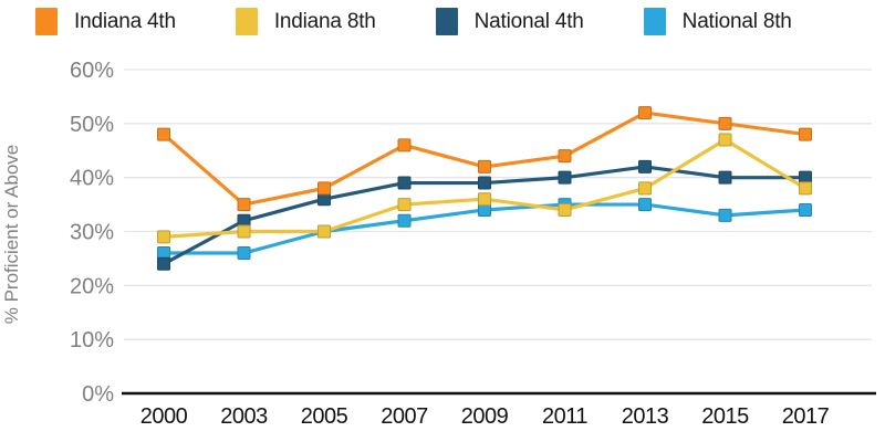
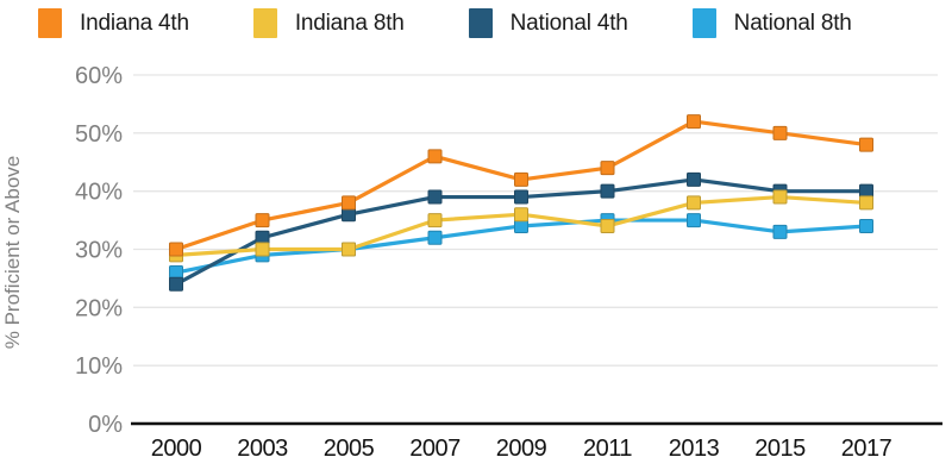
Indiana 4th/2000: 48% -> 30%
National 8th/2003: 26% -> 29%
Indiana 8th/2015: 47% -> 39%
